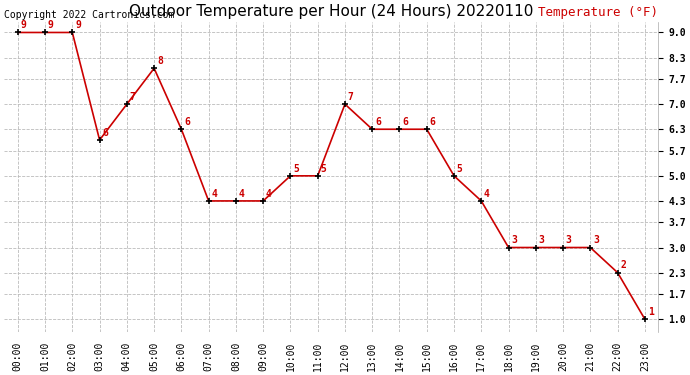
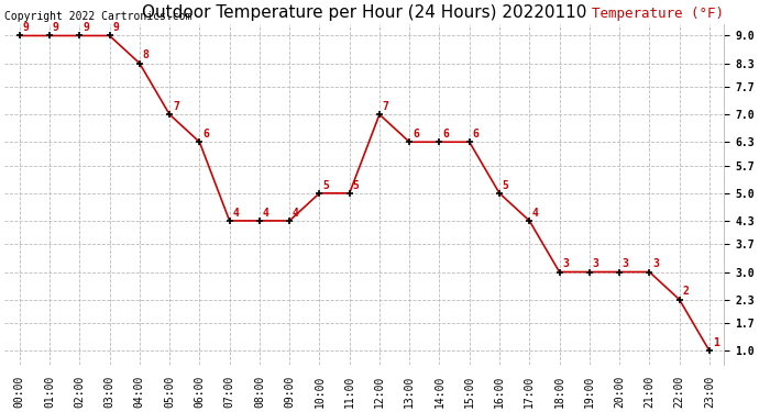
03:00: 6 -> 9
04:00: 7 -> 8
05:00: 8 -> 7
